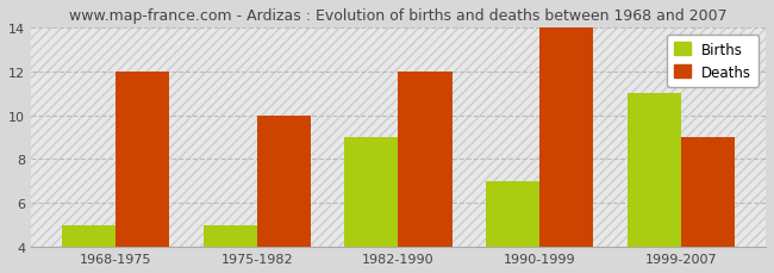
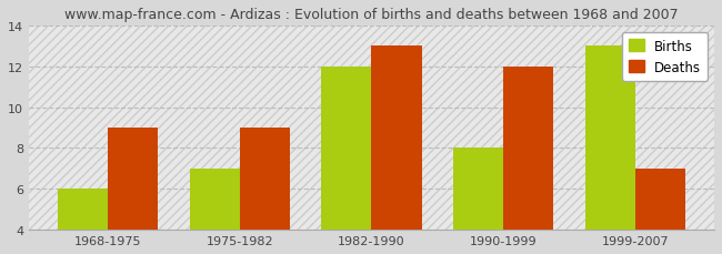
Births/1968-1975: 5 -> 6
Deaths/1968-1975: 12 -> 9
Births/1975-1982: 5 -> 7
Deaths/1975-1982: 10 -> 9
Births/1982-1990: 9 -> 12
Deaths/1982-1990: 12 -> 13
Births/1990-1999: 7 -> 8
Deaths/1990-1999: 14 -> 12
Births/1999-2007: 11 -> 13
Deaths/1999-2007: 9 -> 7
